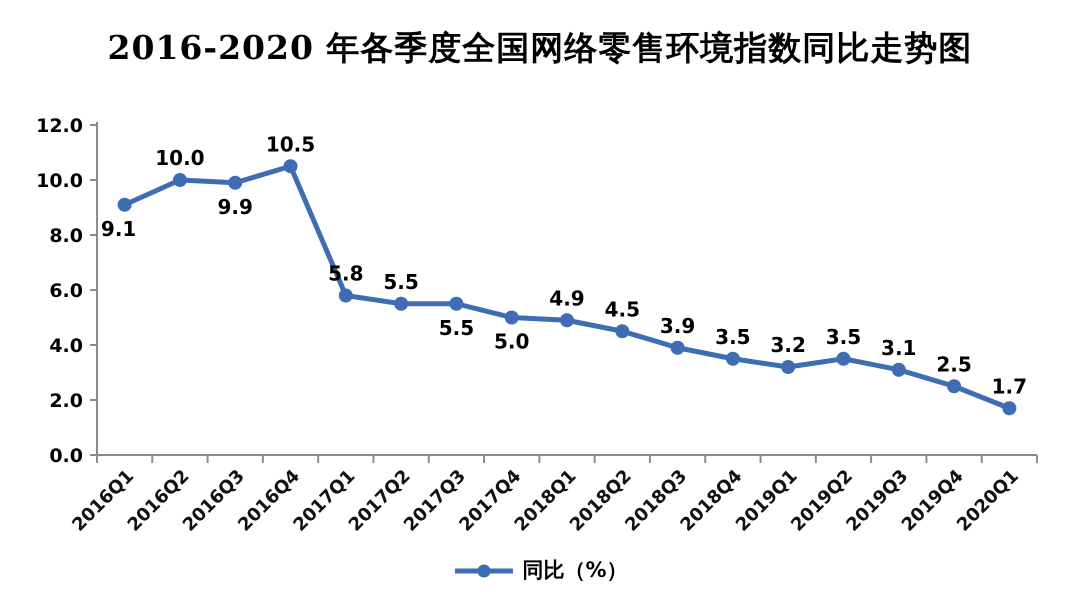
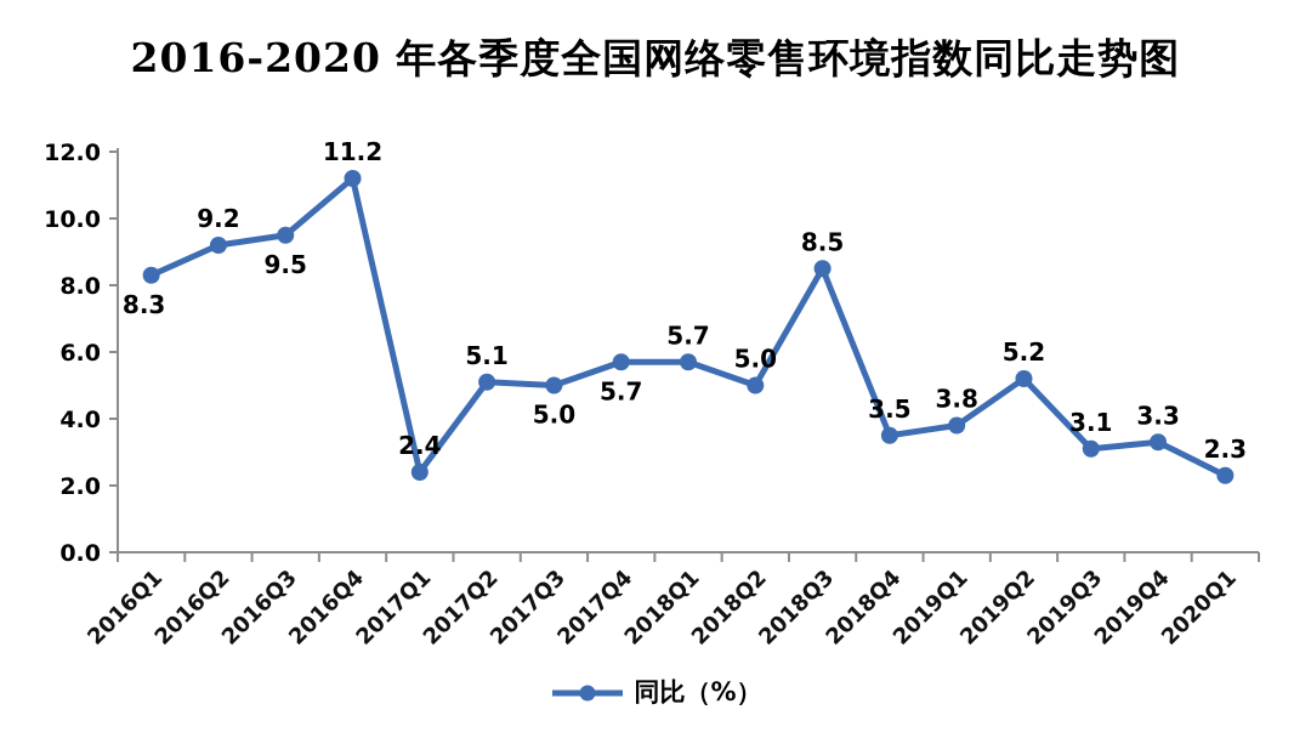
2016Q1: 9.1 -> 8.3
2016Q2: 10.0 -> 9.2
2016Q3: 9.9 -> 9.5
2016Q4: 10.5 -> 11.2
2017Q1: 5.8 -> 2.4
2017Q2: 5.5 -> 5.1
2017Q3: 5.5 -> 5.0
2017Q4: 5.0 -> 5.7
2018Q1: 4.9 -> 5.7
2018Q2: 4.5 -> 5.0
2018Q3: 3.9 -> 8.5
2019Q1: 3.2 -> 3.8
2019Q2: 3.5 -> 5.2
2019Q4: 2.5 -> 3.3
2020Q1: 1.7 -> 2.3
